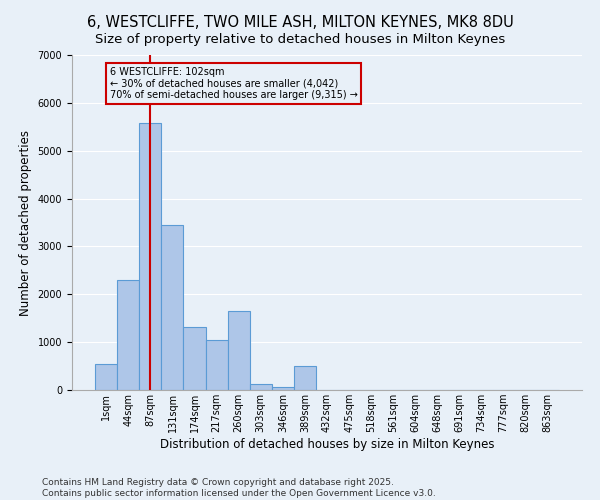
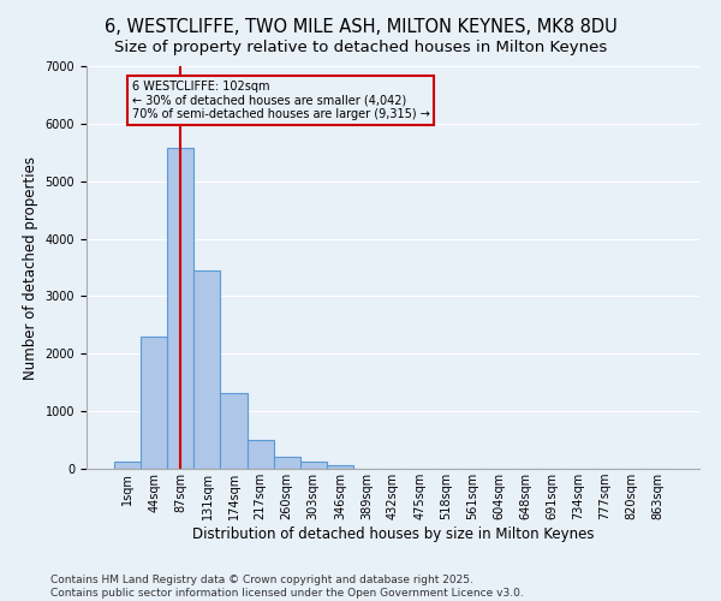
1sqm: 550 -> 130
217sqm: 1050 -> 510
260sqm: 1650 -> 210
389sqm: 500 -> 10
